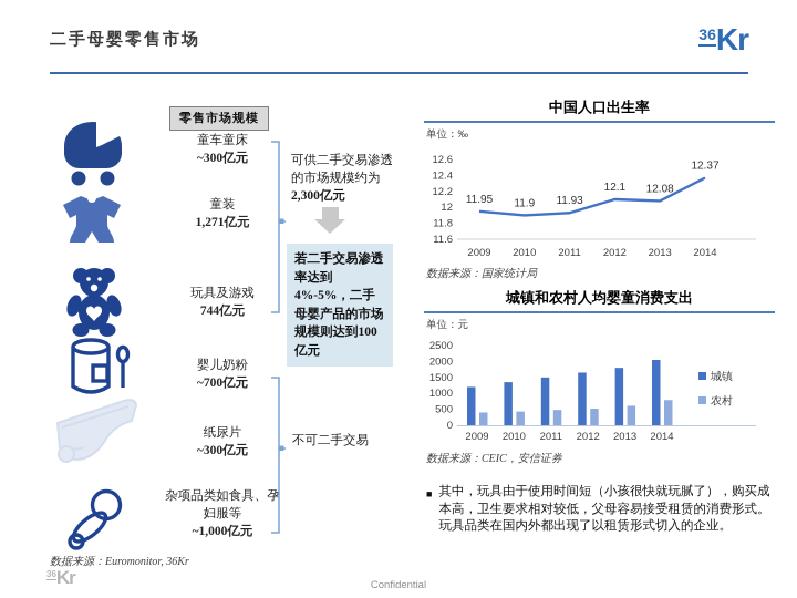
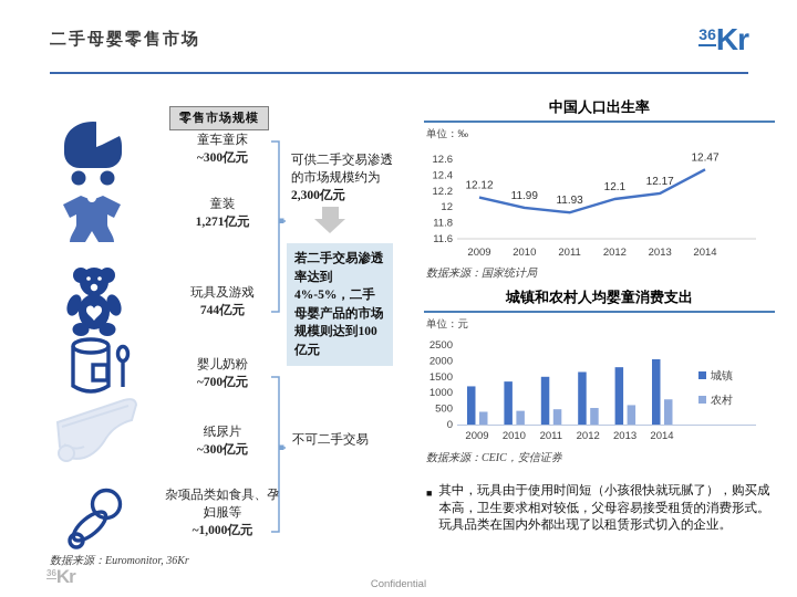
中国人口出生率/2009: 11.95 -> 12.12
中国人口出生率/2010: 11.9 -> 11.99
中国人口出生率/2013: 12.08 -> 12.17
中国人口出生率/2014: 12.37 -> 12.47
